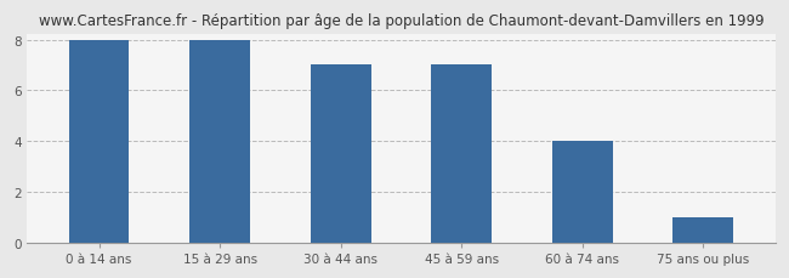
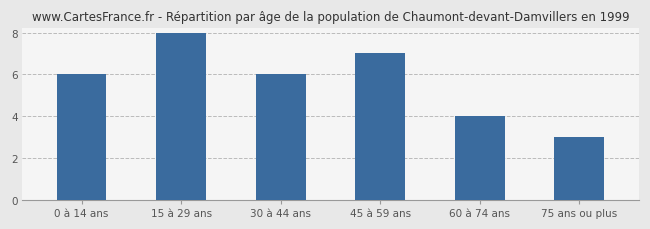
0 à 14 ans: 8 -> 6
30 à 44 ans: 7 -> 6
75 ans ou plus: 1 -> 3
